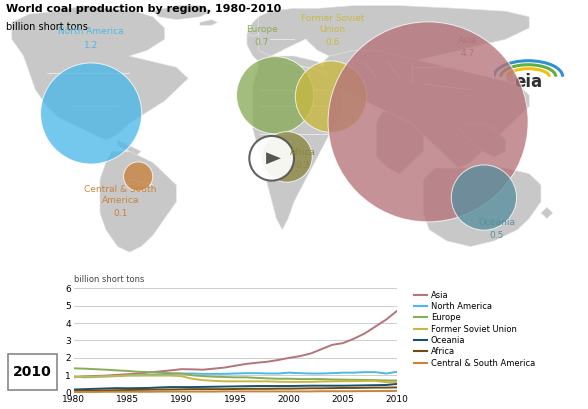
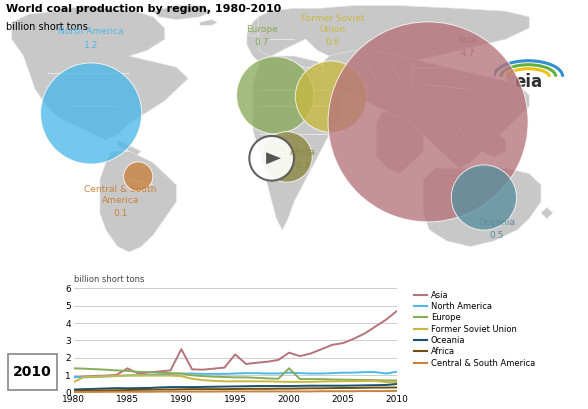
Former Soviet Union/1980: 0.9 -> 0.6
Asia/1985: 1.1 -> 1.4
Asia/1990: 1.4 -> 2.5
Asia/1995: 1.6 -> 2.2
Asia/2000: 2.0 -> 2.3
Europe/2000: 0.8 -> 1.4
